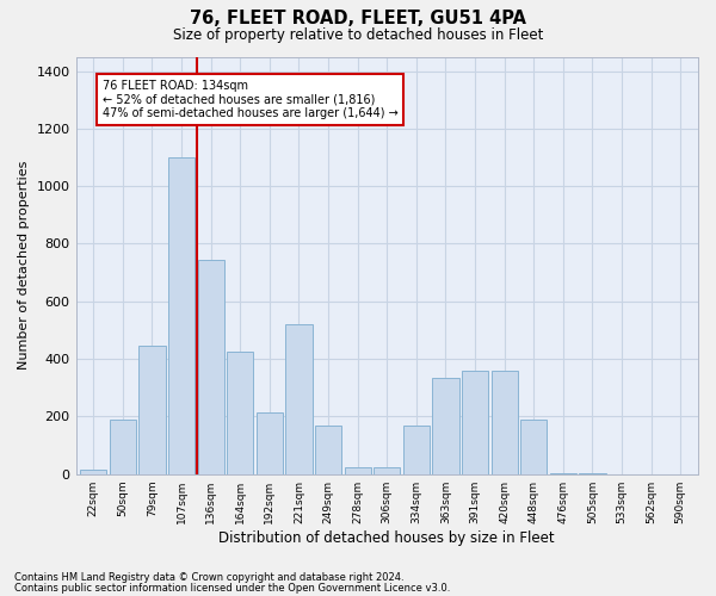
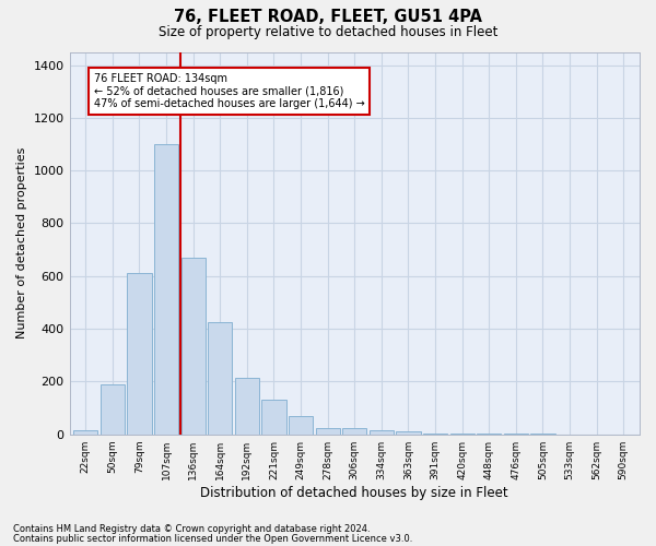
79sqm: 445 -> 610
136sqm: 745 -> 670
221sqm: 520 -> 130
249sqm: 170 -> 70
334sqm: 170 -> 15
363sqm: 335 -> 10
391sqm: 360 -> 5
420sqm: 360 -> 3
448sqm: 190 -> 2
